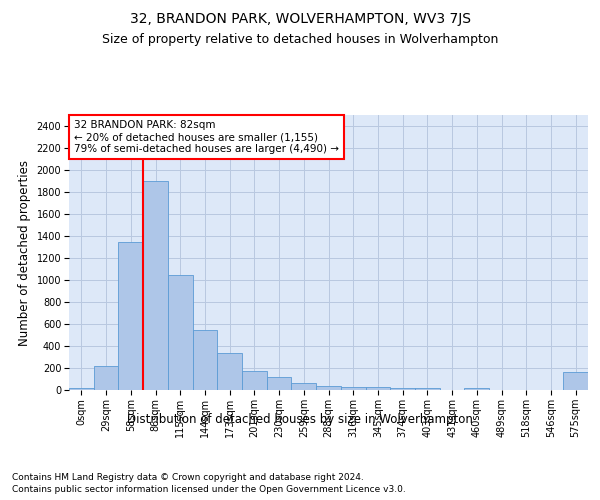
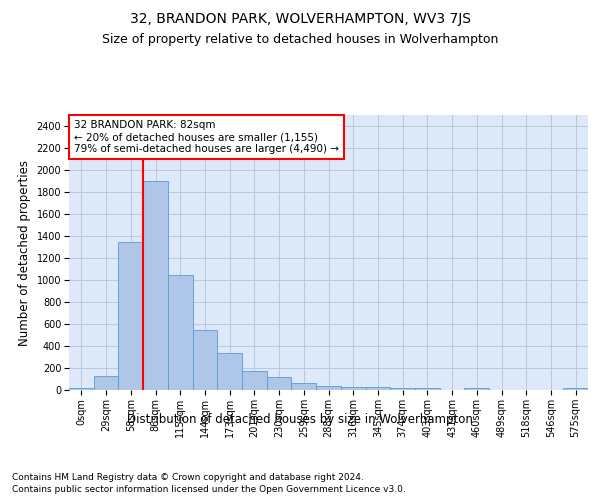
29sqm: 220 -> 130
575sqm: 160 -> 20
